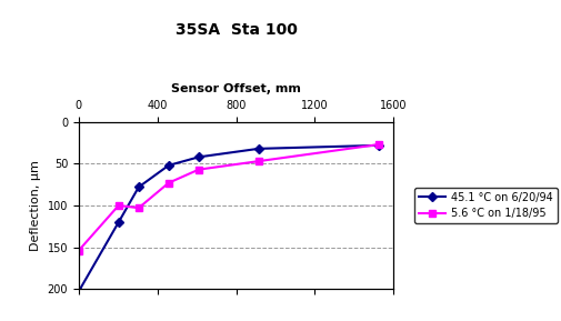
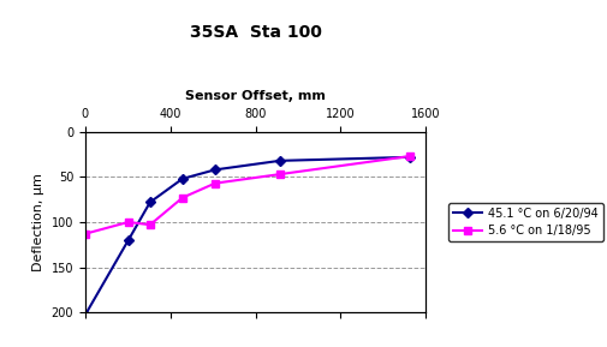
5.6 °C on 1/18/95/0: 154 -> 113
